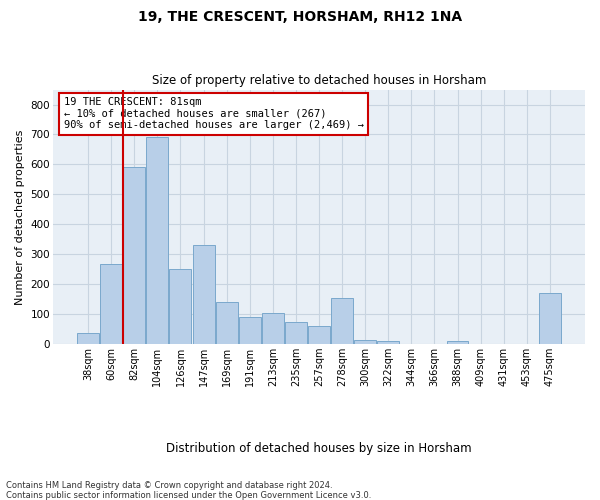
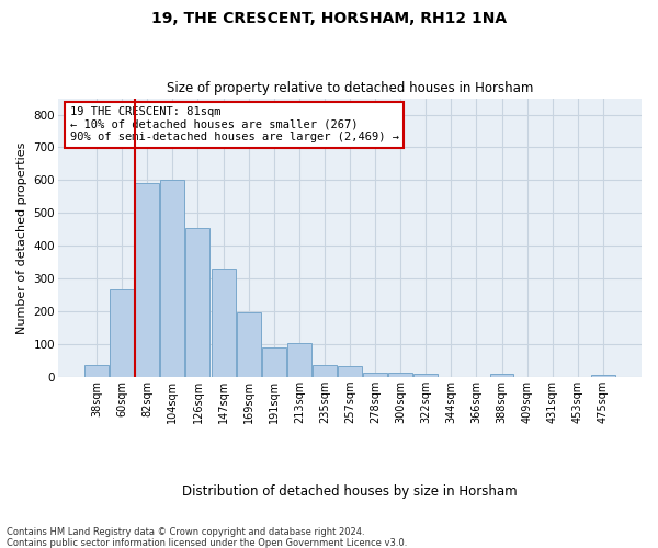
104sqm: 690 -> 600
126sqm: 250 -> 453
169sqm: 140 -> 197
235sqm: 75 -> 38
257sqm: 60 -> 33
278sqm: 155 -> 14
475sqm: 170 -> 8
